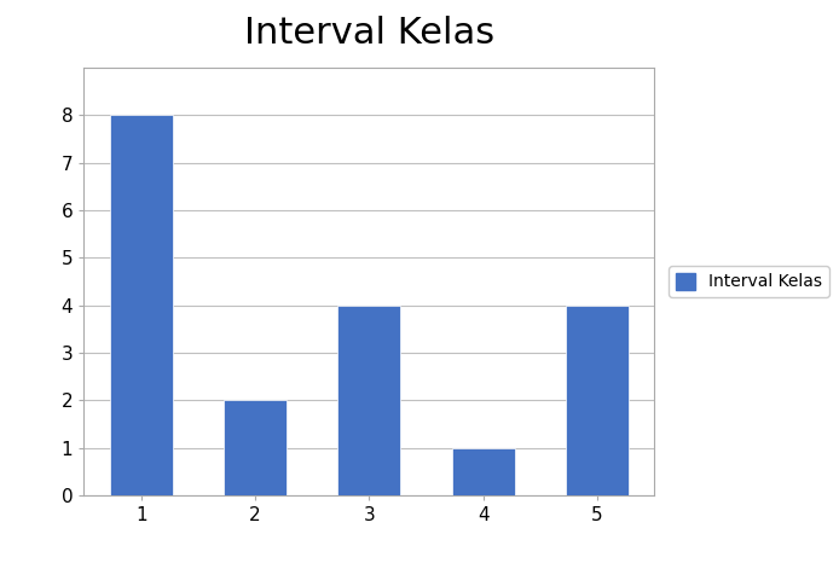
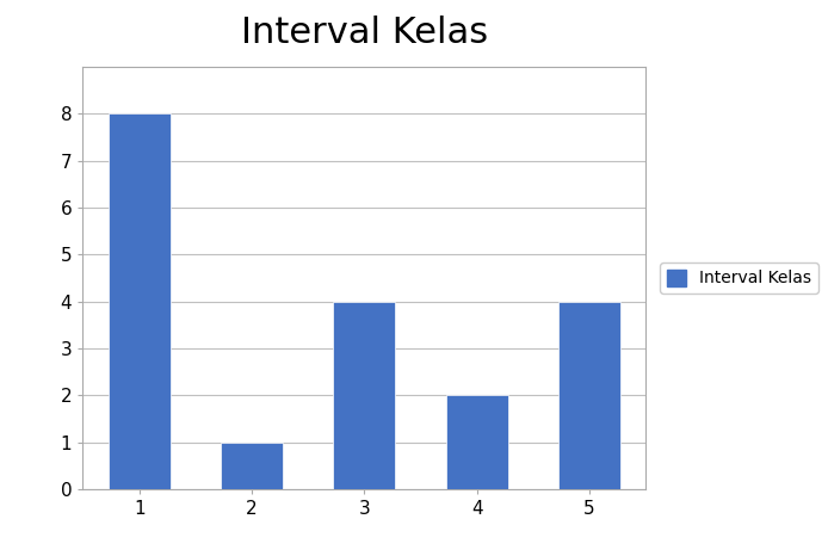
2: 2 -> 1
4: 1 -> 2
